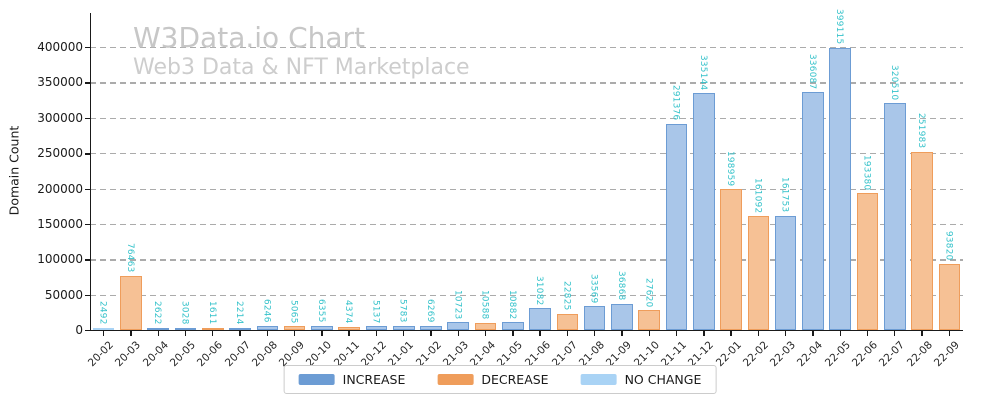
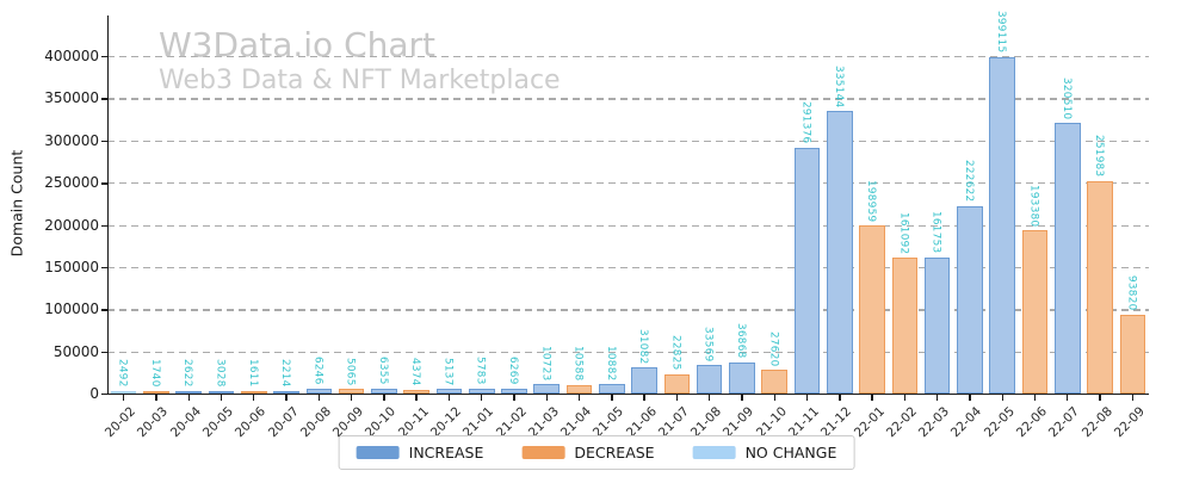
20-03: 76463 -> 1740
22-04: 336087 -> 222622
